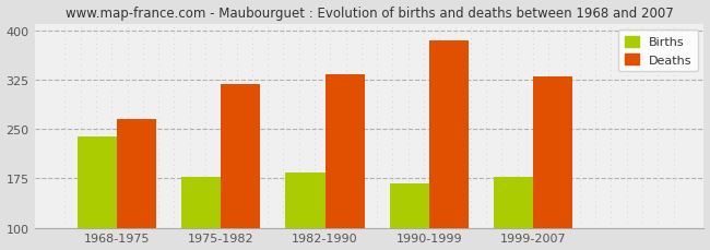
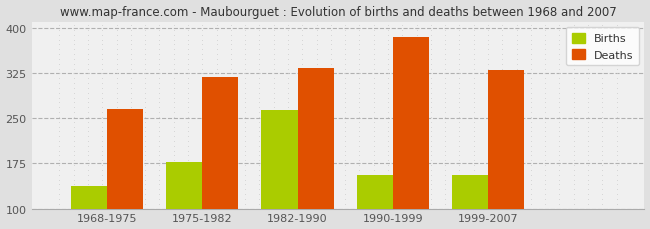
Births/1968-1975: 238 -> 138
Births/1982-1990: 183 -> 264
Births/1990-1999: 168 -> 156
Births/1999-2007: 178 -> 156
